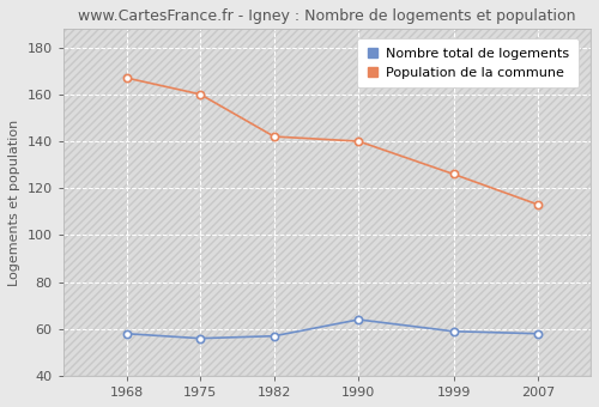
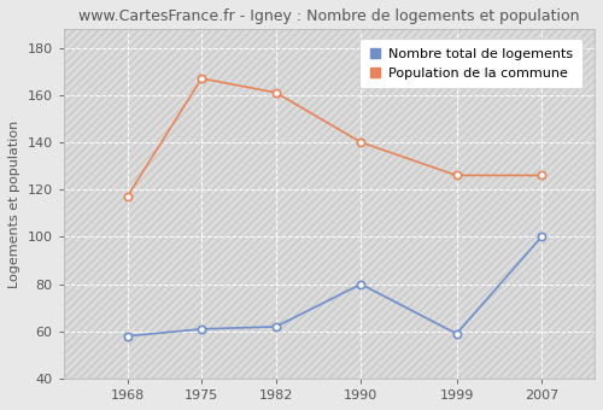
Population de la commune/1968: 167 -> 117
Nombre total de logements/1975: 56 -> 61
Population de la commune/1975: 160 -> 167
Nombre total de logements/1982: 57 -> 62
Population de la commune/1982: 142 -> 161
Nombre total de logements/1990: 64 -> 80
Nombre total de logements/2007: 58 -> 100
Population de la commune/2007: 113 -> 126
